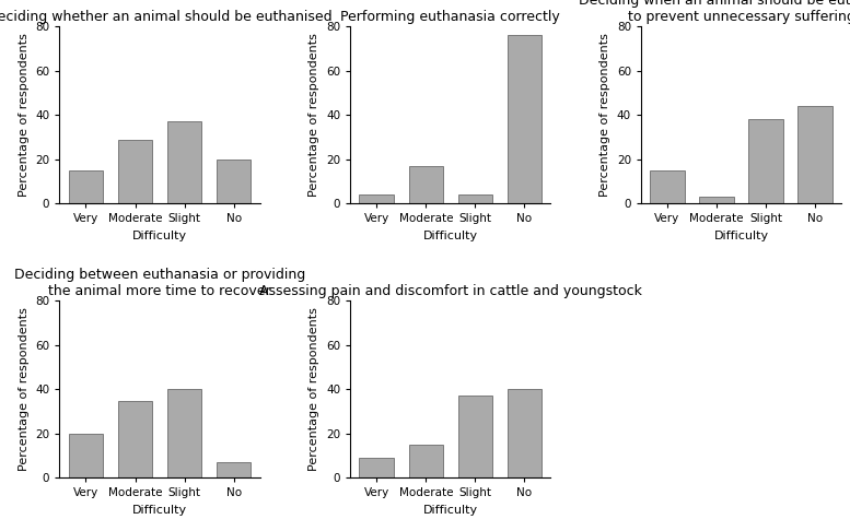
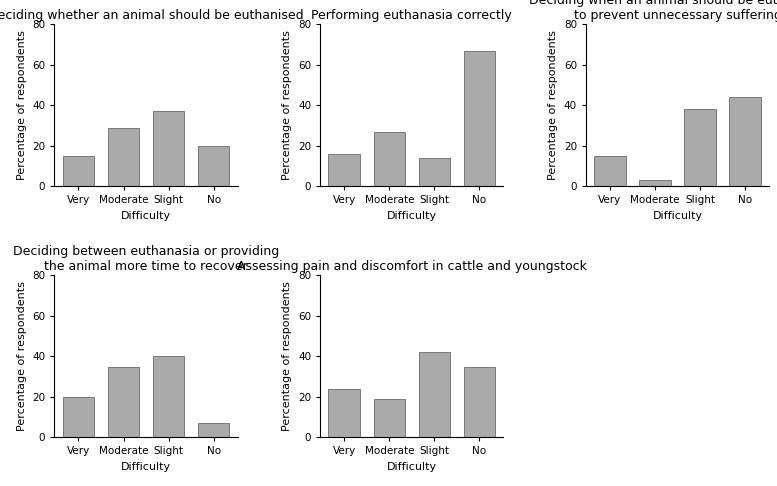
Performing euthanasia correctly/Very: 4 -> 16
Performing euthanasia correctly/Moderate: 17 -> 27
Performing euthanasia correctly/Slight: 4 -> 14
Performing euthanasia correctly/No: 76 -> 67
Assessing pain and discomfort in cattle and youngstock/Very: 9 -> 24
Assessing pain and discomfort in cattle and youngstock/Moderate: 15 -> 19
Assessing pain and discomfort in cattle and youngstock/Slight: 37 -> 42
Assessing pain and discomfort in cattle and youngstock/No: 40 -> 35
